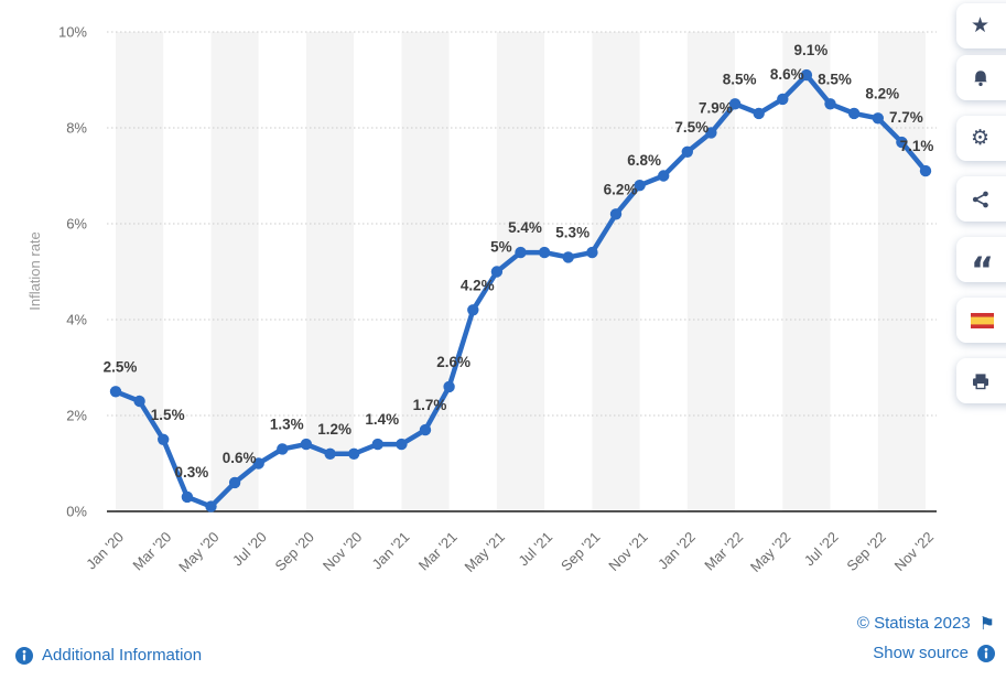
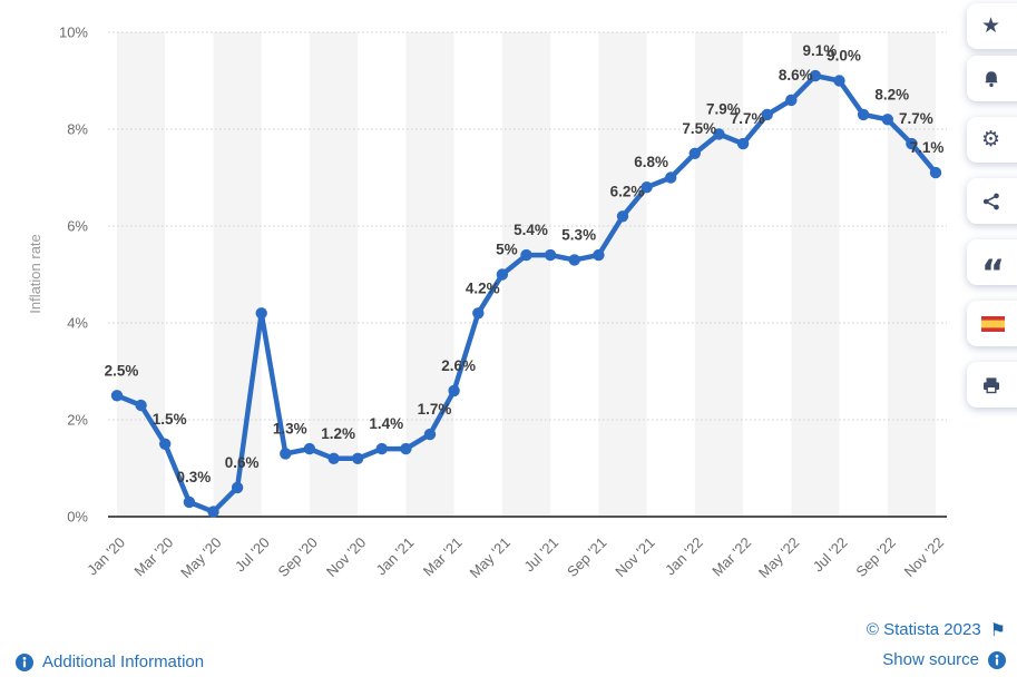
Jul '20: 1.0% -> 4.2%
Mar '22: 8.5% -> 7.7%
Jul '22: 8.5% -> 9.0%
